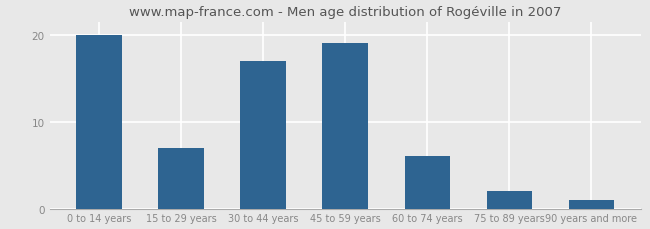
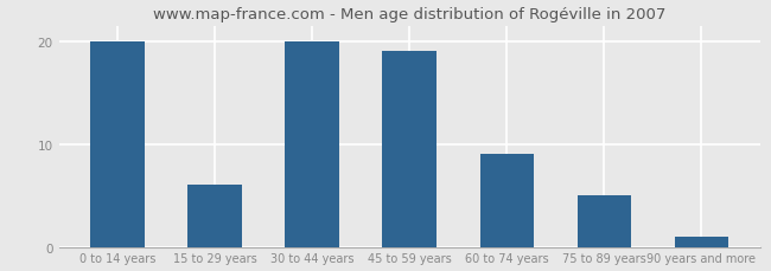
15 to 29 years: 7 -> 6
30 to 44 years: 17 -> 20
60 to 74 years: 6 -> 9
75 to 89 years: 2 -> 5
